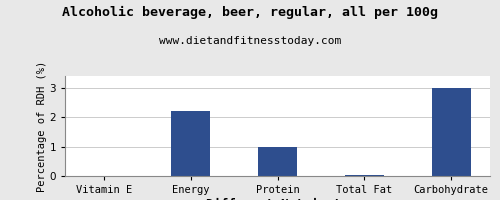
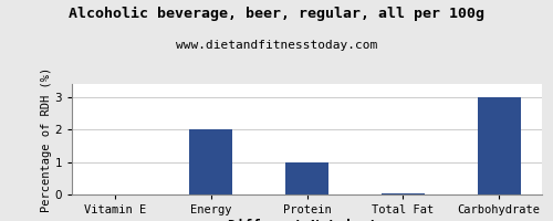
Energy: 2.20 -> 2.00
